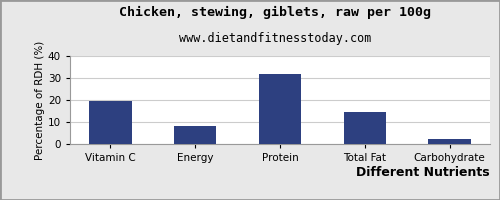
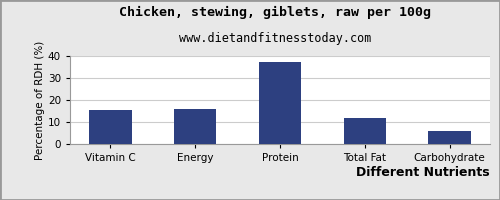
Vitamin C: 19.5 -> 15.5
Energy: 8.0 -> 16.0
Protein: 32.0 -> 37.5
Total Fat: 14.5 -> 12.0
Carbohydrate: 2.5 -> 6.0
